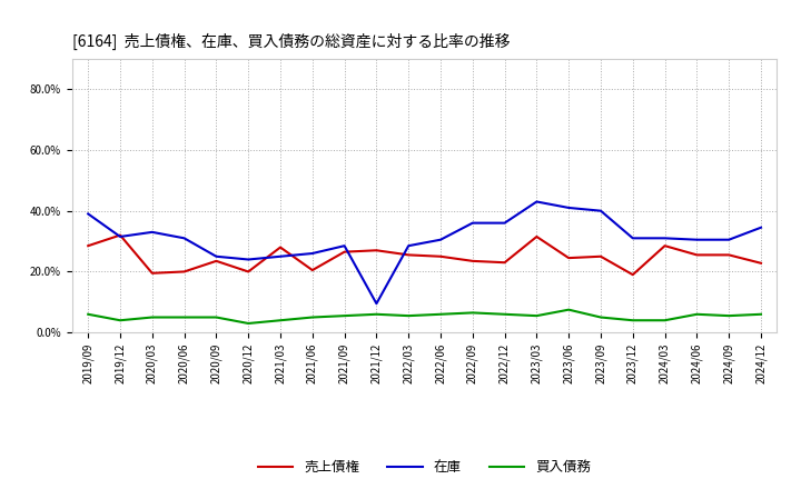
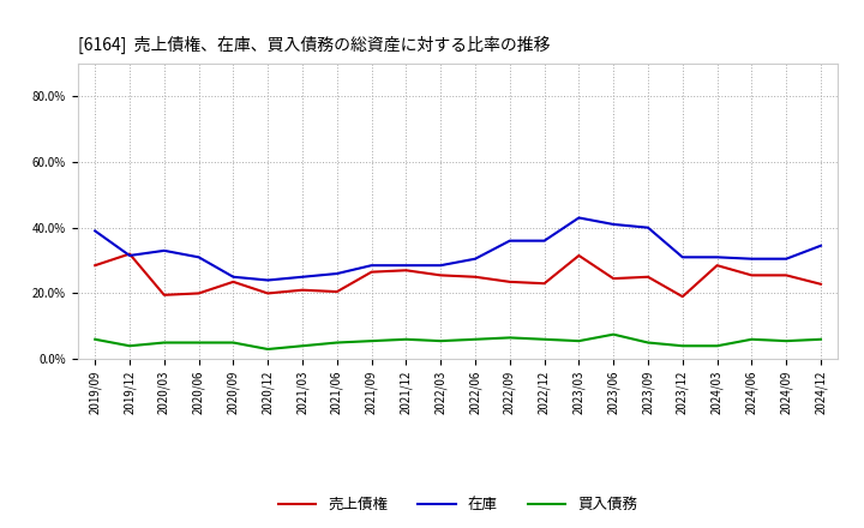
売上債権/2021/03: 28.0% -> 21.0%
在庫/2021/12: 9.5% -> 28.5%
